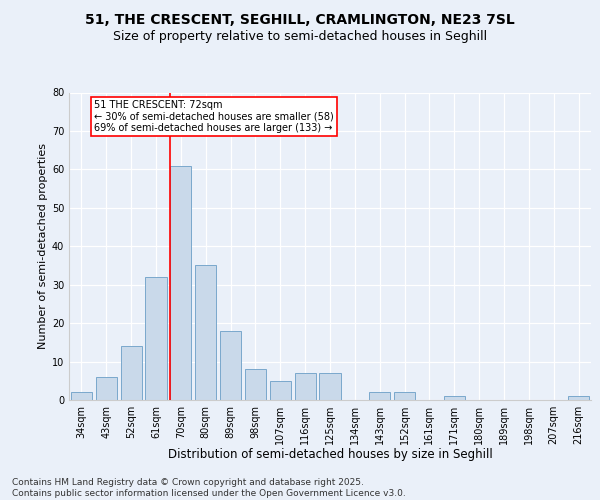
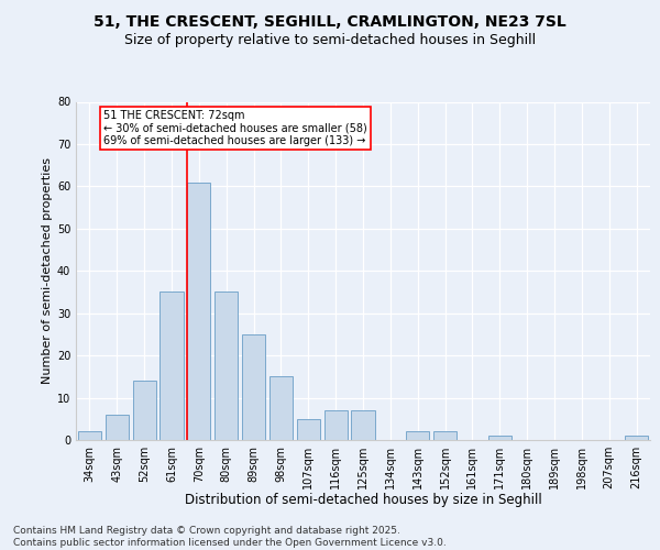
61sqm: 32 -> 35
89sqm: 18 -> 25
98sqm: 8 -> 15
